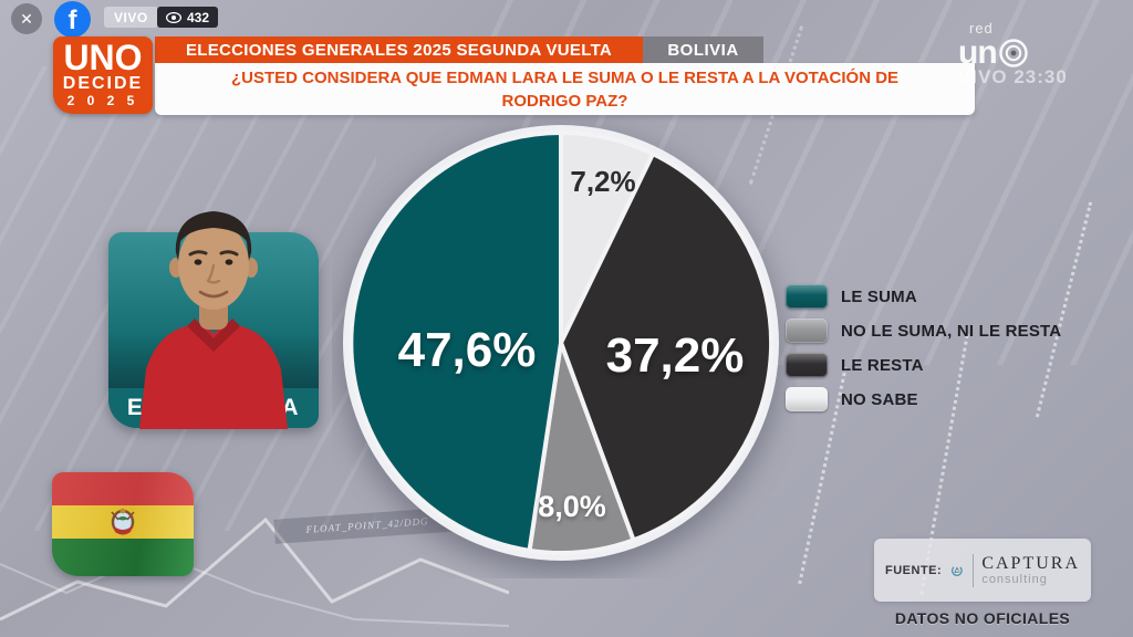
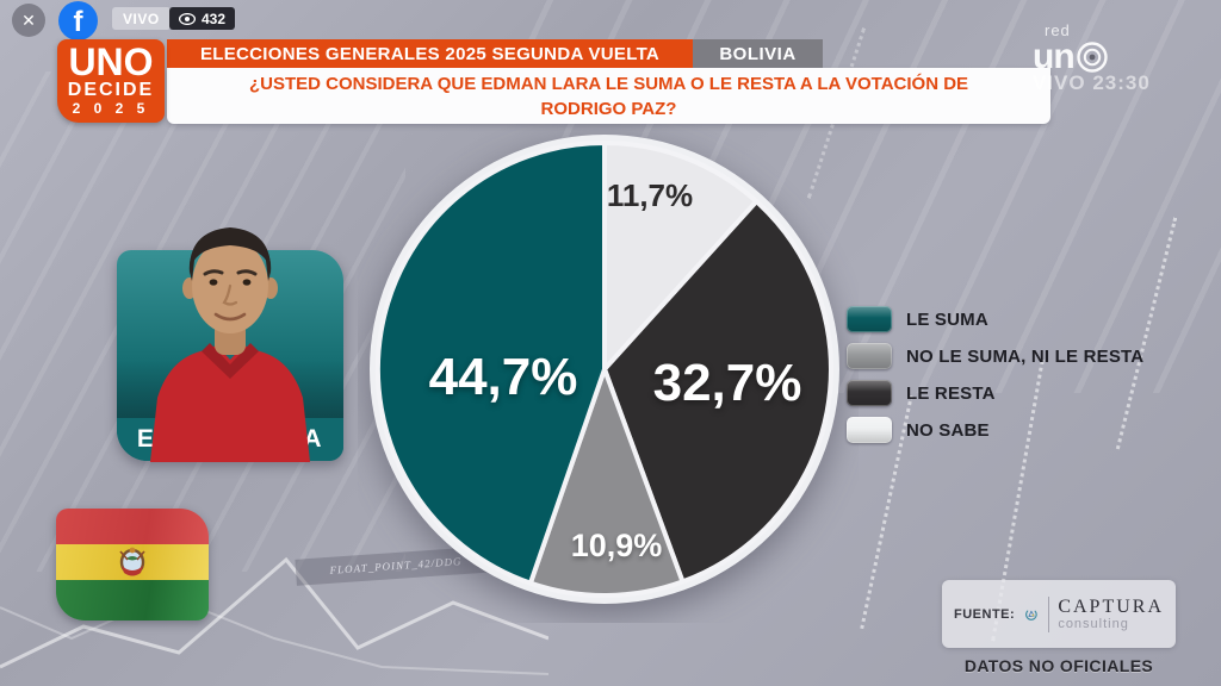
NO SABE: 7,2% -> 11,7%
LE RESTA: 37,2% -> 32,7%
NO LE SUMA, NI LE RESTA: 8,0% -> 10,9%
LE SUMA: 47,6% -> 44,7%
